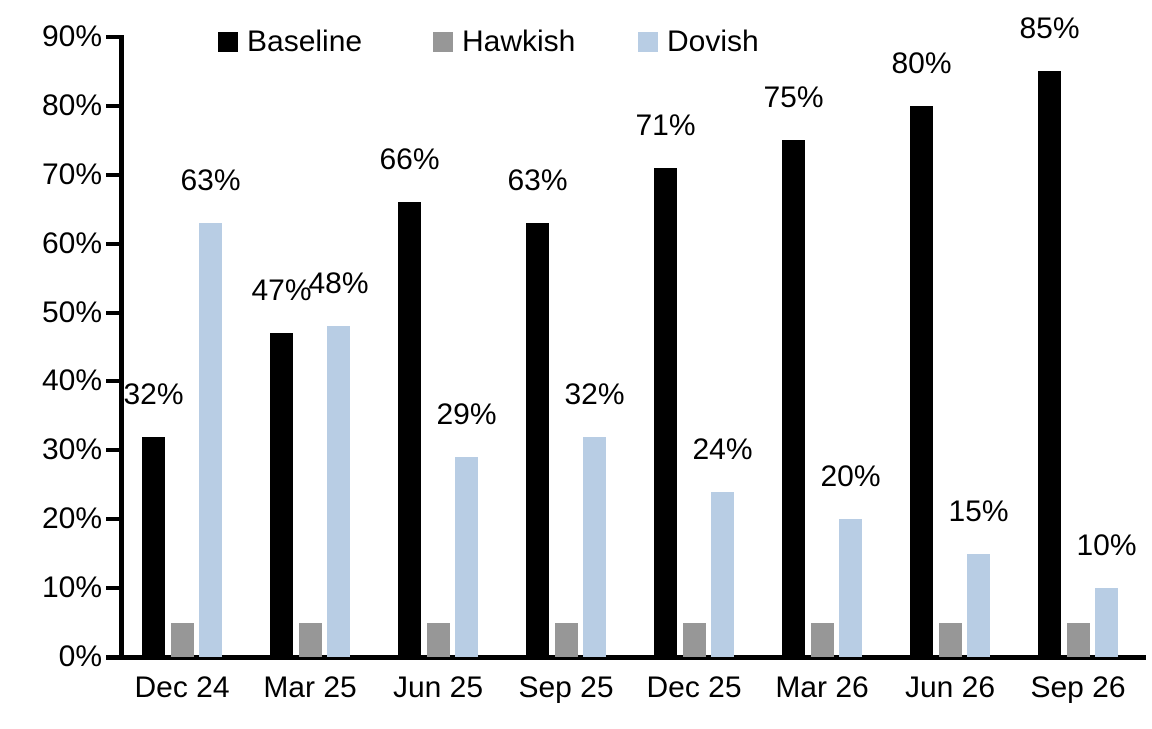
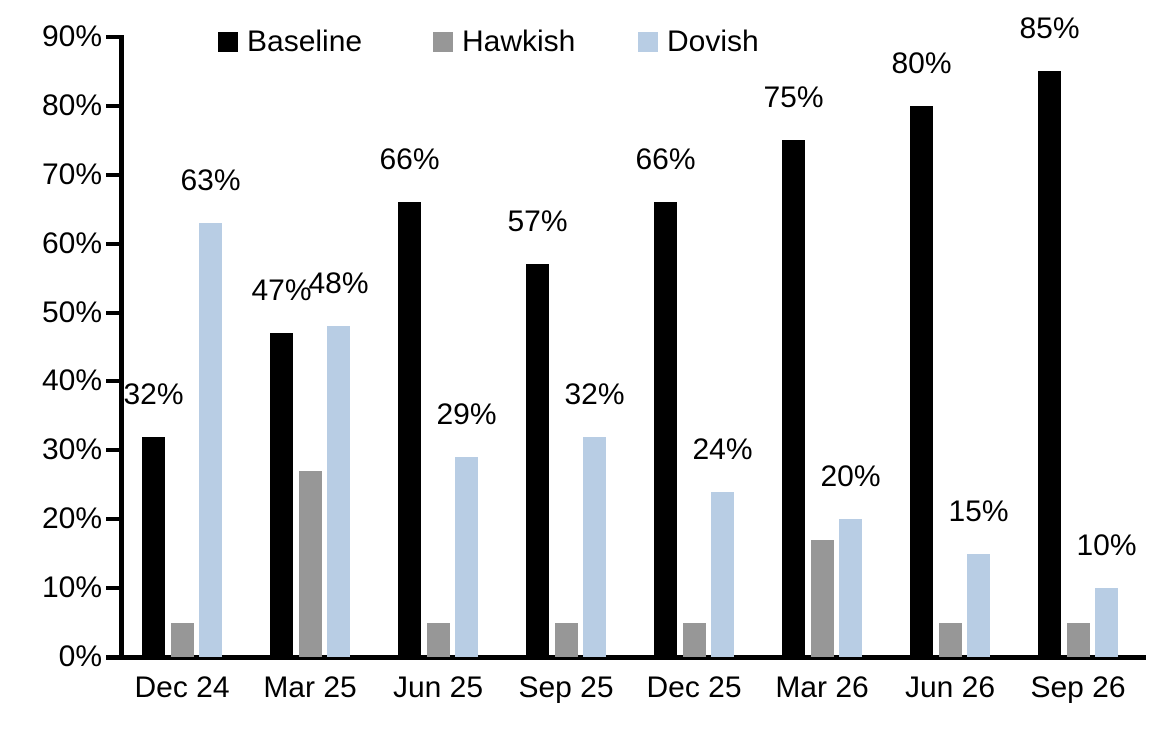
Hawkish/Mar 25: 5% -> 27%
Baseline/Sep 25: 63% -> 57%
Baseline/Dec 25: 71% -> 66%
Hawkish/Mar 26: 5% -> 17%
